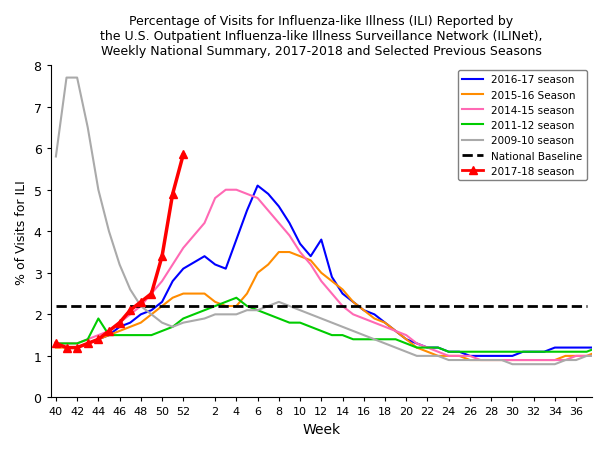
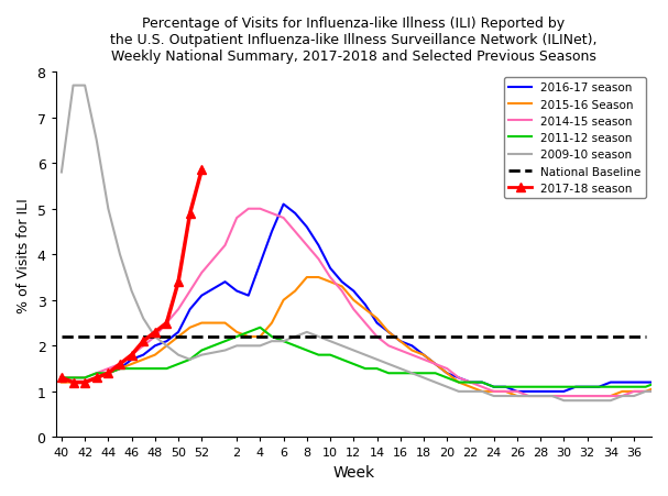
2011-12 season/44: 1.9 -> 1.4
2016-17 season/12: 3.8 -> 3.2
